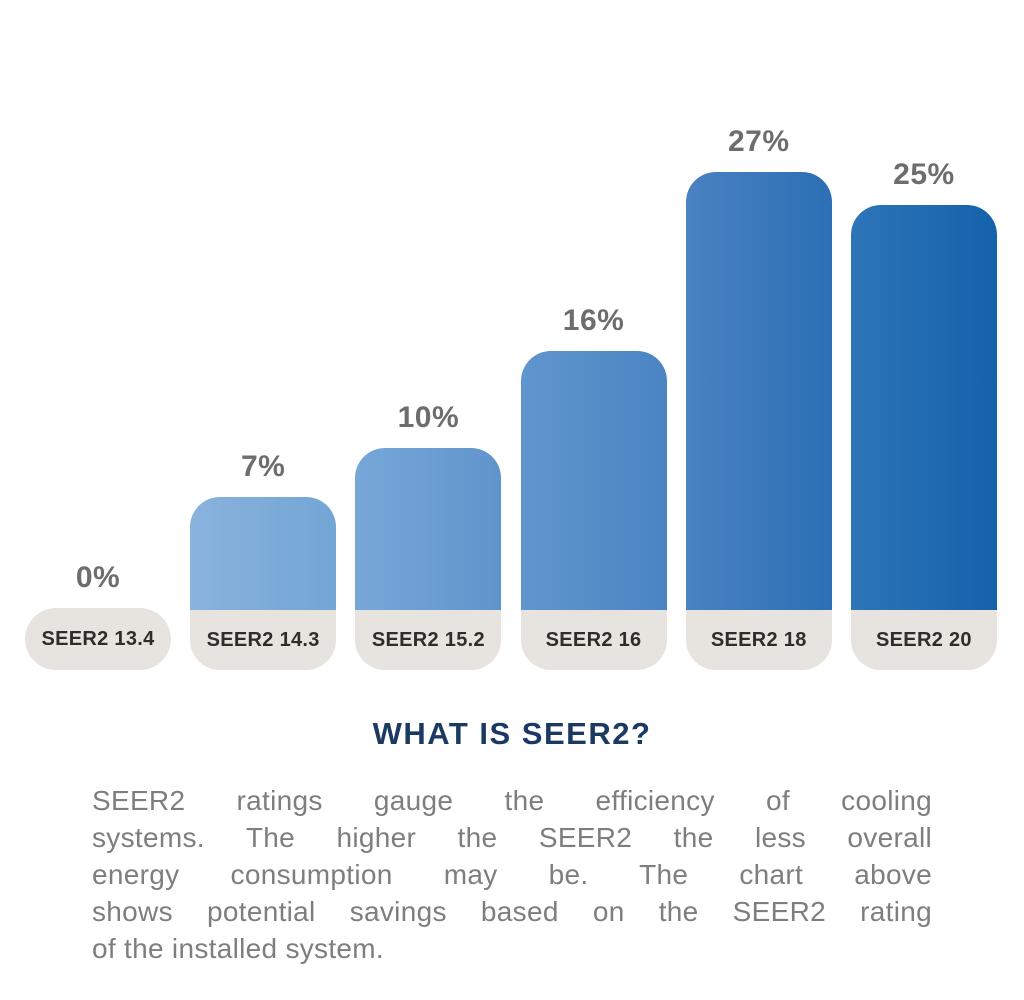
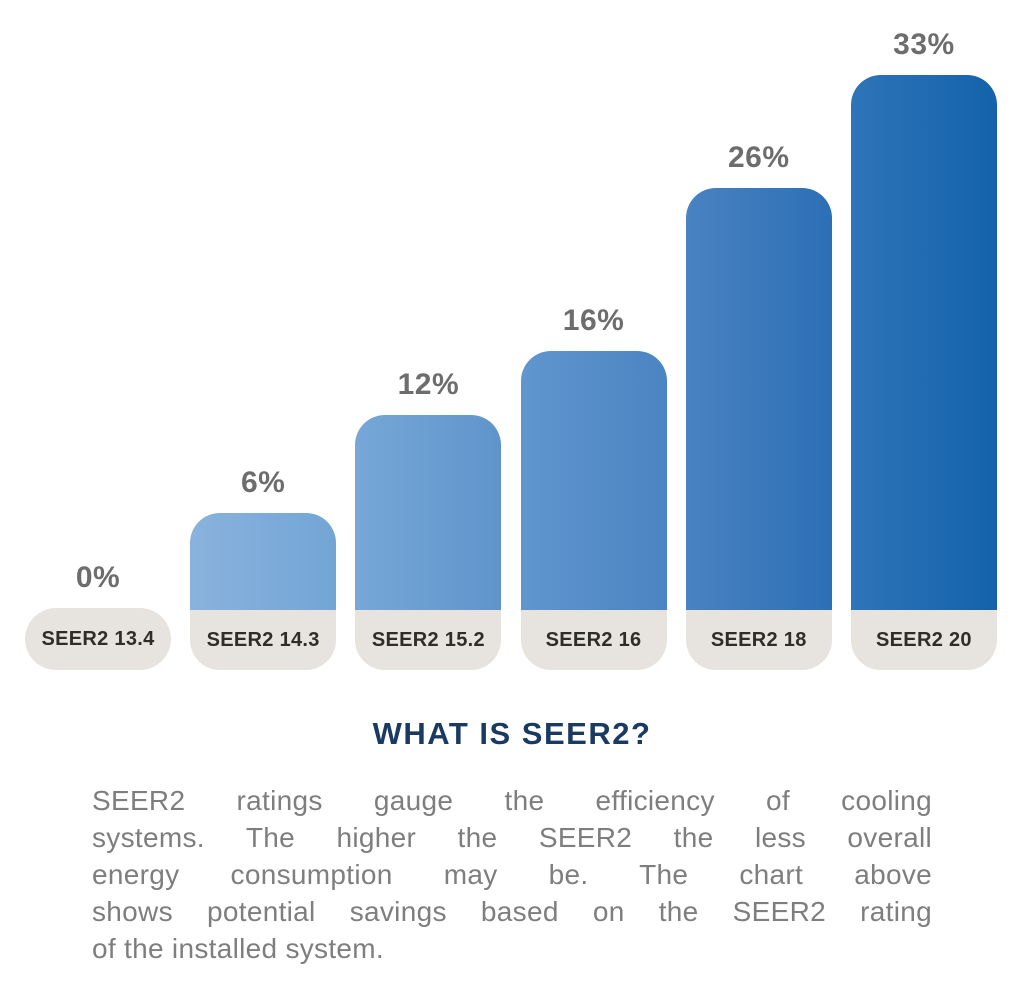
SEER2 14.3: 7% -> 6%
SEER2 15.2: 10% -> 12%
SEER2 18: 27% -> 26%
SEER2 20: 25% -> 33%
